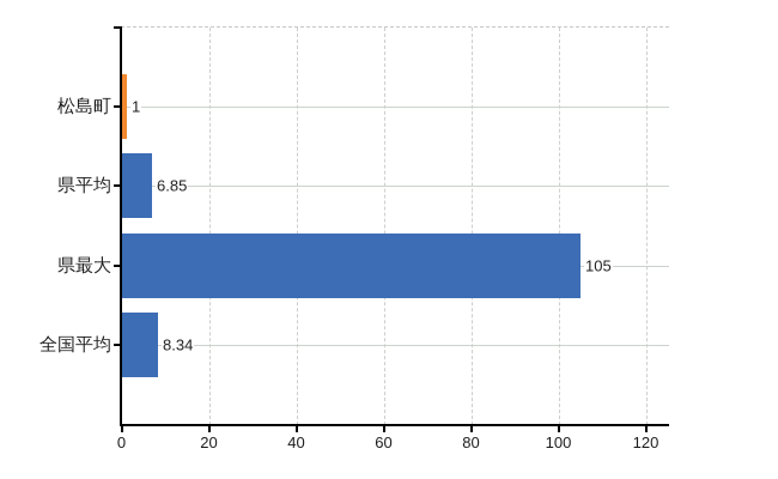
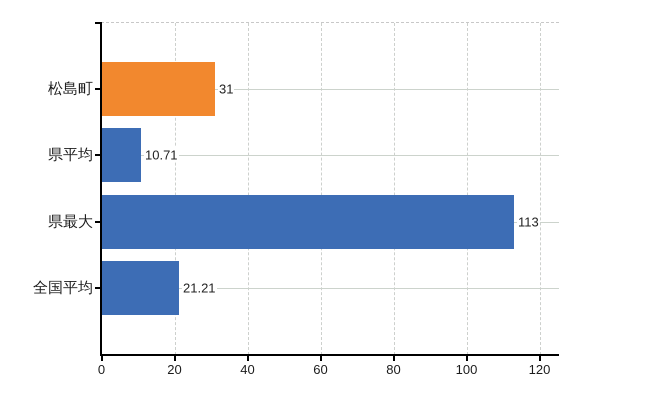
松島町: 1 -> 31
県平均: 6.85 -> 10.71
県最大: 105 -> 113
全国平均: 8.34 -> 21.21
